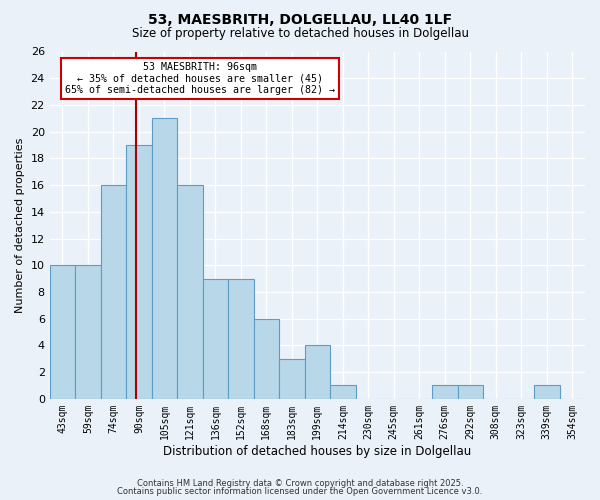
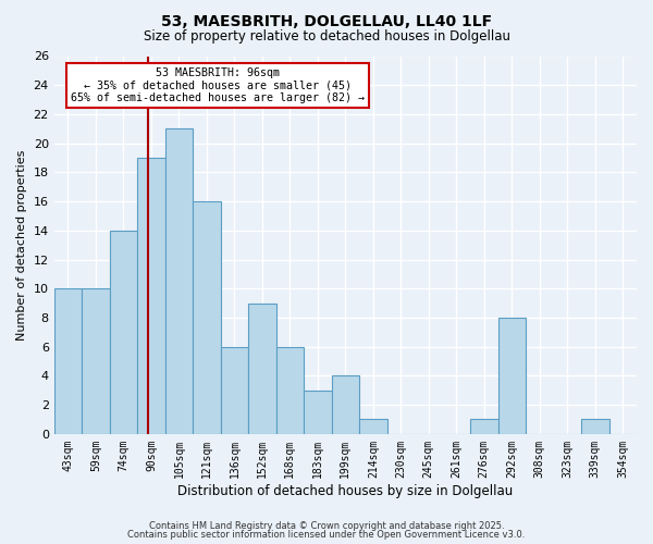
74sqm: 16 -> 14
136sqm: 9 -> 6
292sqm: 1 -> 8
